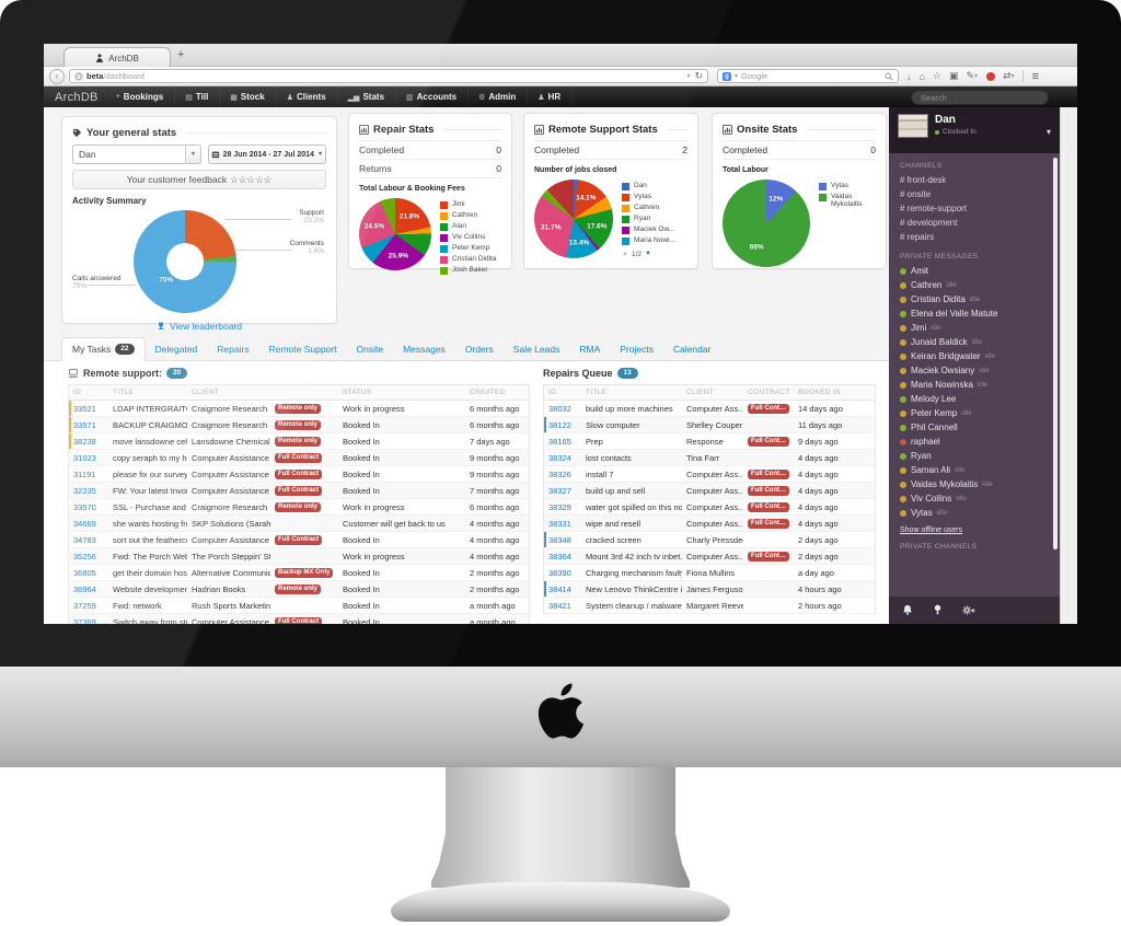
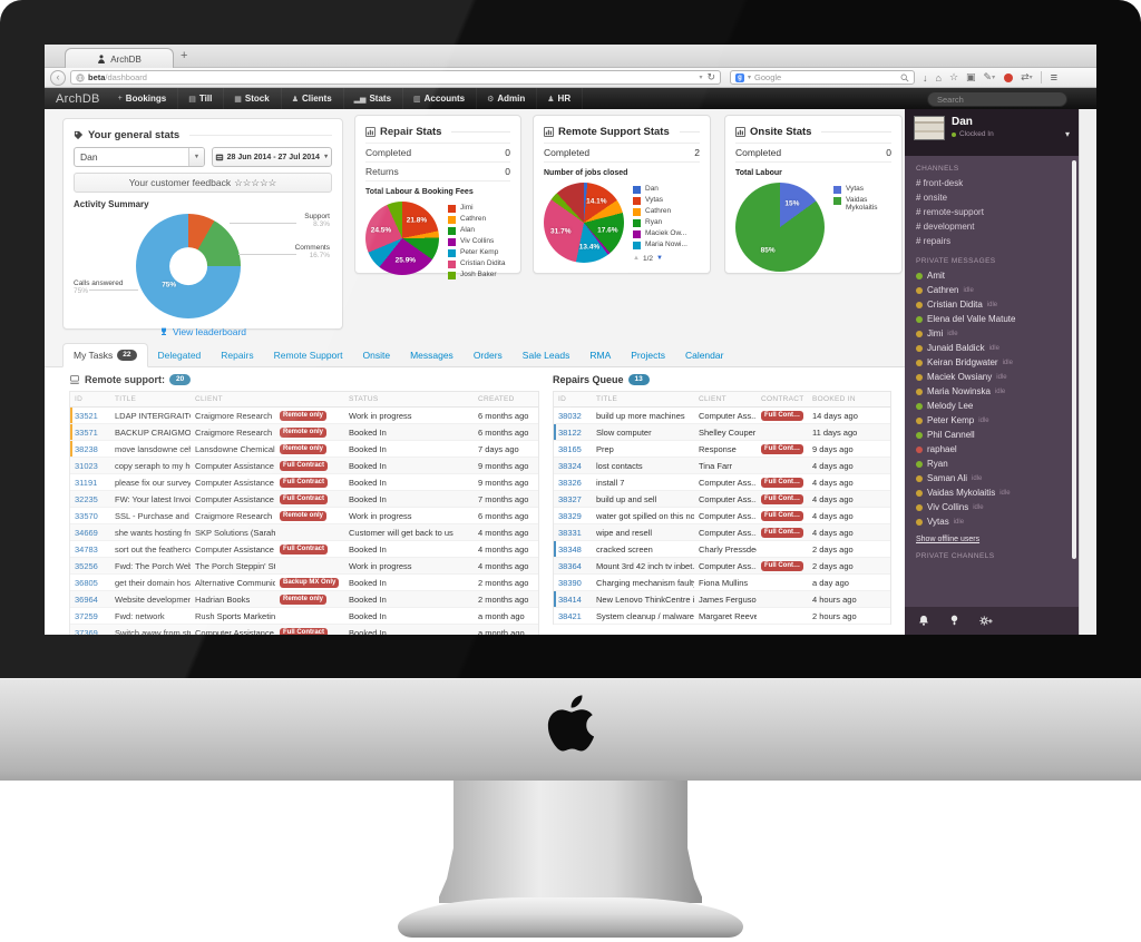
Activity Summary/Support: 23.2% -> 8.3%
Activity Summary/Comments: 1.8% -> 16.7%
Total Labour/Vytas: 12% -> 15%
Total Labour/Vaidas Mykolaitis: 88% -> 85%
